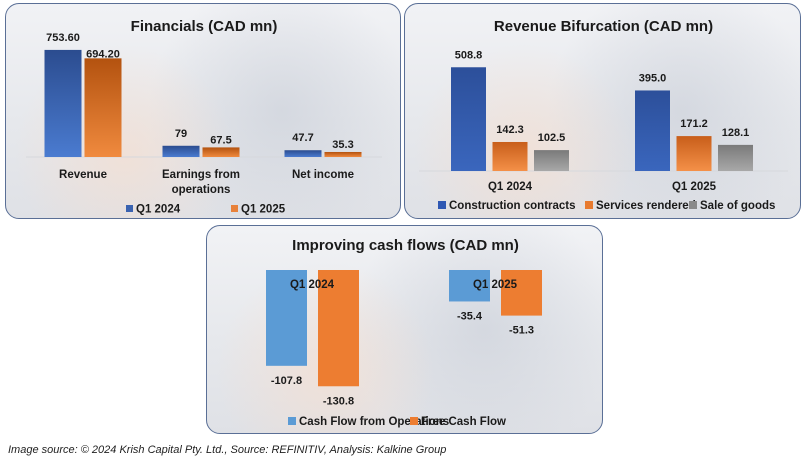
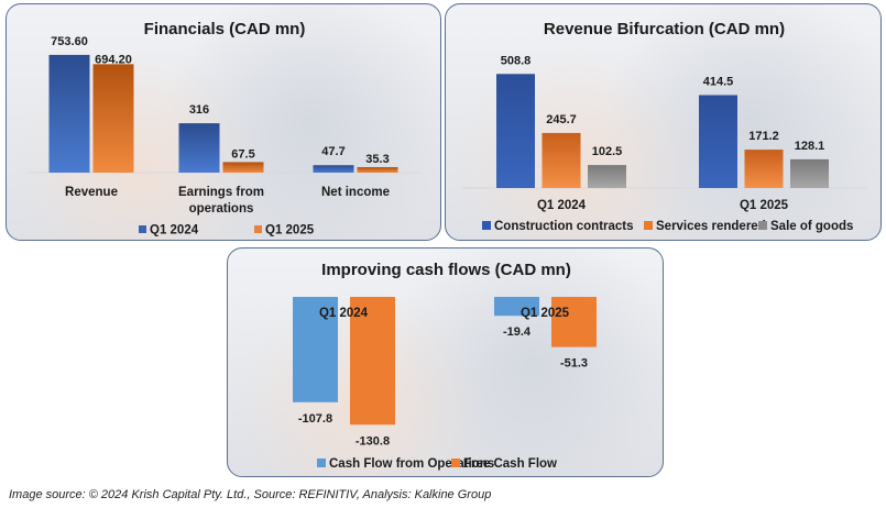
Financials (CAD mn)/Q1 2024/Earnings from operations: 79 -> 316
Revenue Bifurcation (CAD mn)/Services rendered/Q1 2024: 142.3 -> 245.7
Revenue Bifurcation (CAD mn)/Construction contracts/Q1 2025: 395.0 -> 414.5
Improving cash flows (CAD mn)/Cash Flow from Operations/Q1 2025: -35.4 -> -19.4
